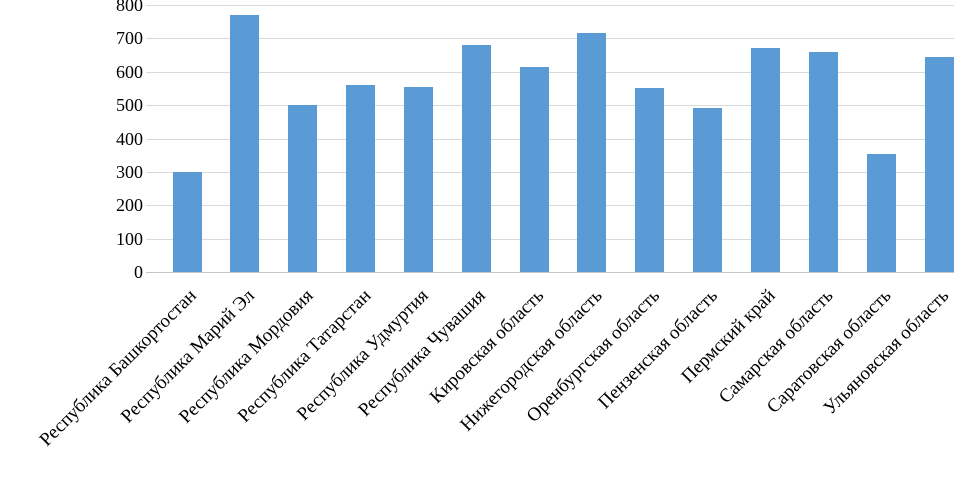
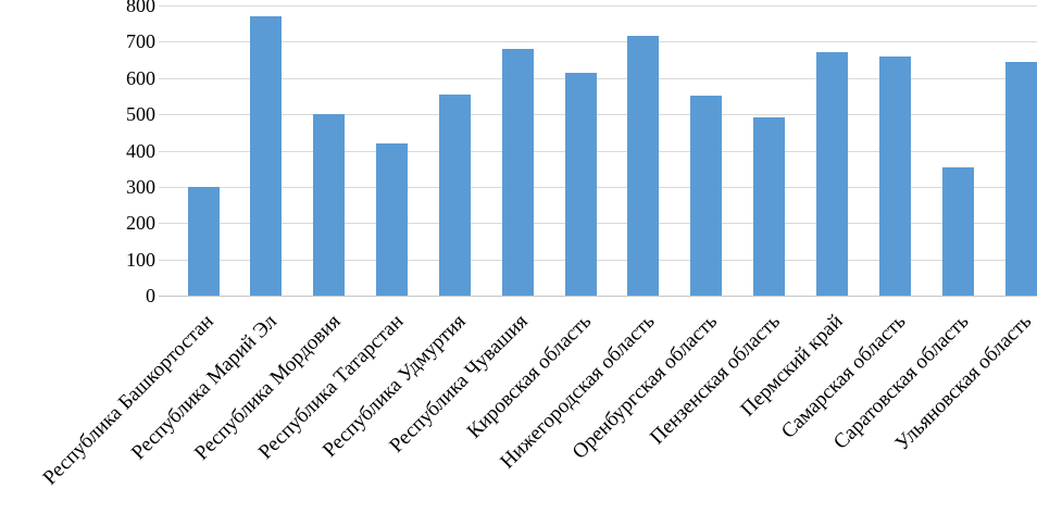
Республика Татарстан: 560 -> 420
